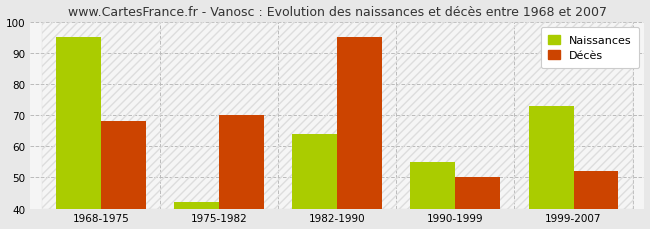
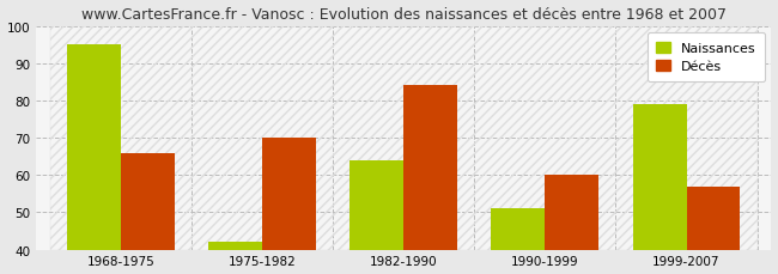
Décès/1968-1975: 68 -> 66
Décès/1982-1990: 95 -> 84
Naissances/1990-1999: 55 -> 51
Décès/1990-1999: 50 -> 60
Naissances/1999-2007: 73 -> 79
Décès/1999-2007: 52 -> 57
